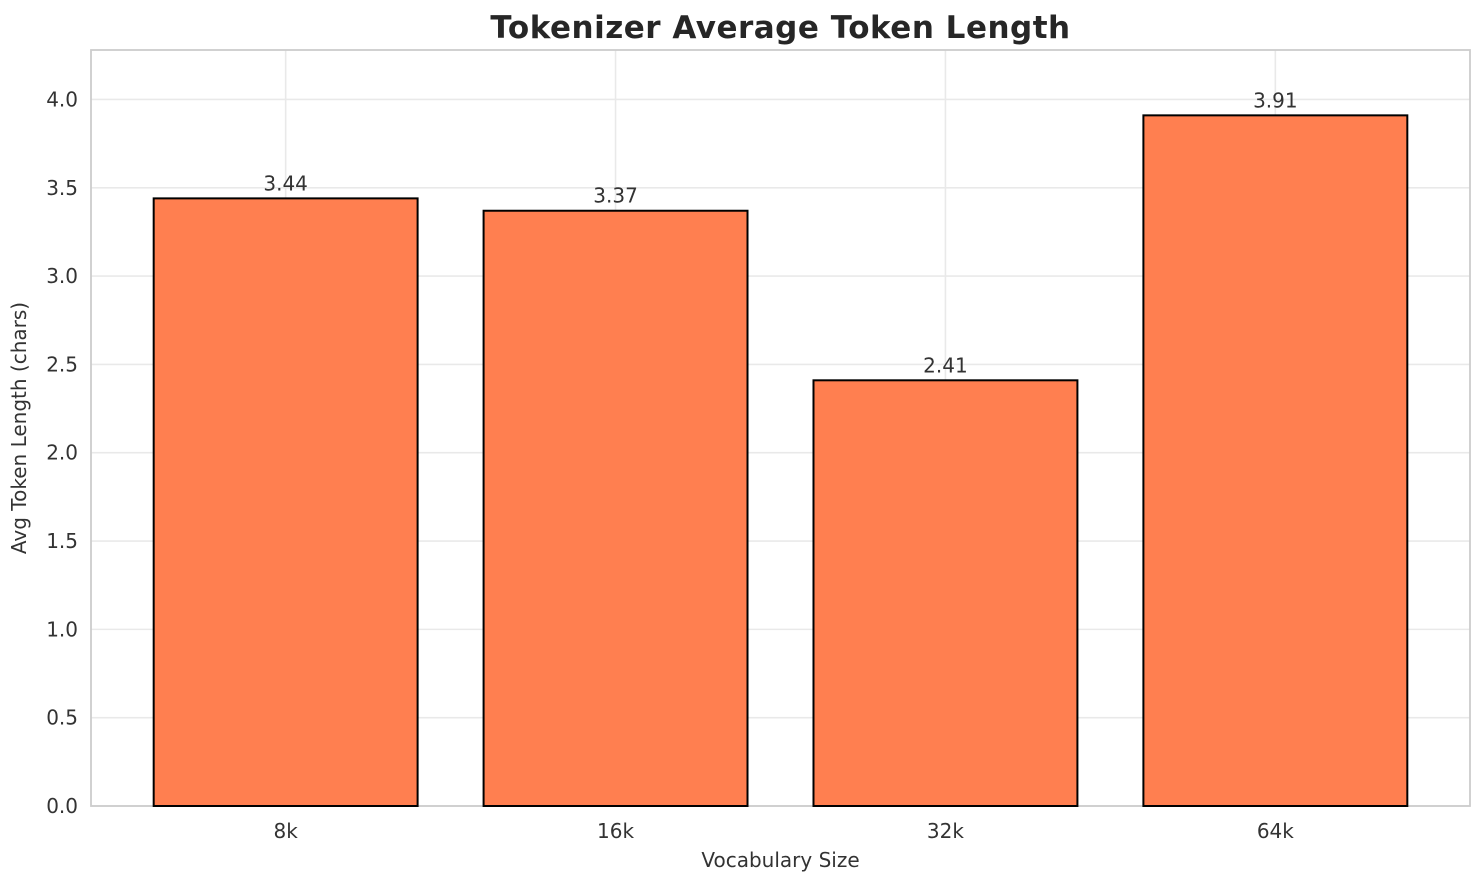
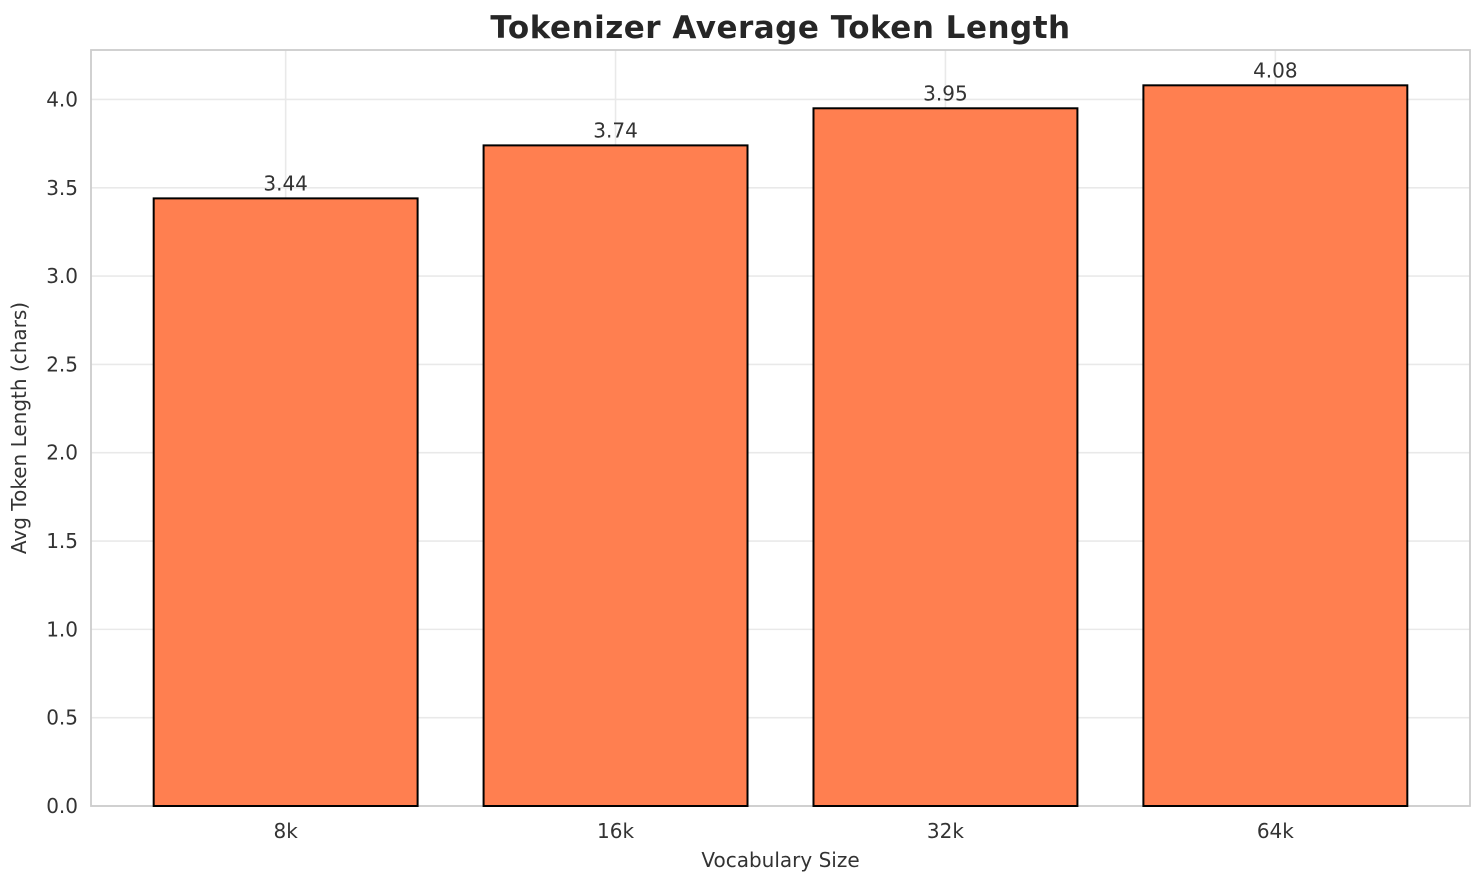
16k: 3.37 -> 3.74
32k: 2.41 -> 3.95
64k: 3.91 -> 4.08
